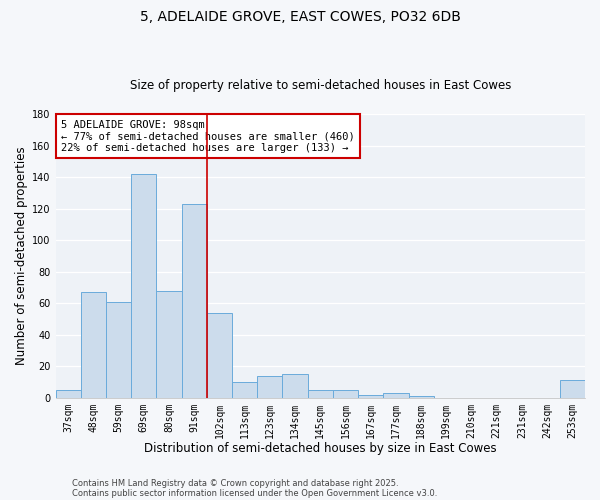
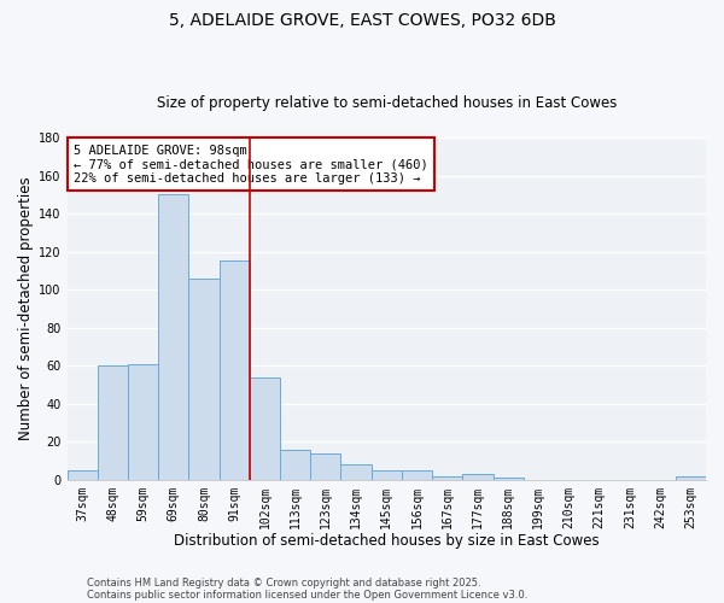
48sqm: 67 -> 60
69sqm: 142 -> 150
80sqm: 68 -> 106
91sqm: 123 -> 115
113sqm: 10 -> 16
134sqm: 15 -> 8
253sqm: 11 -> 2
